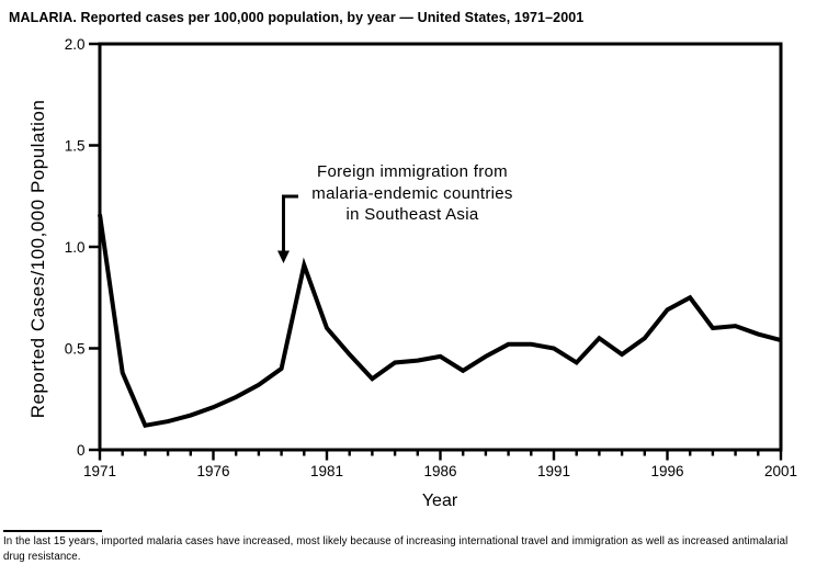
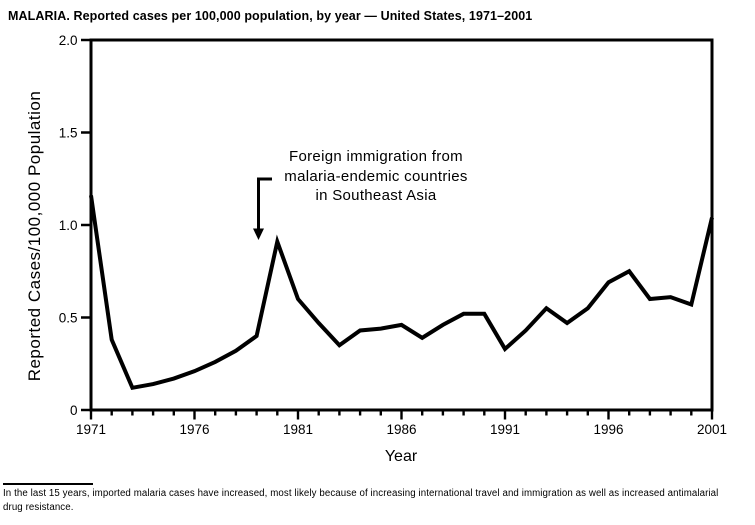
1991: 0.50 -> 0.33
2001: 0.54 -> 1.04
